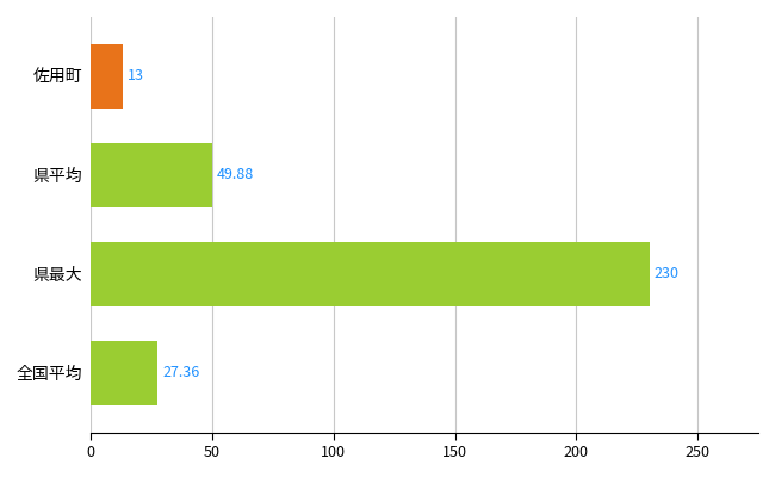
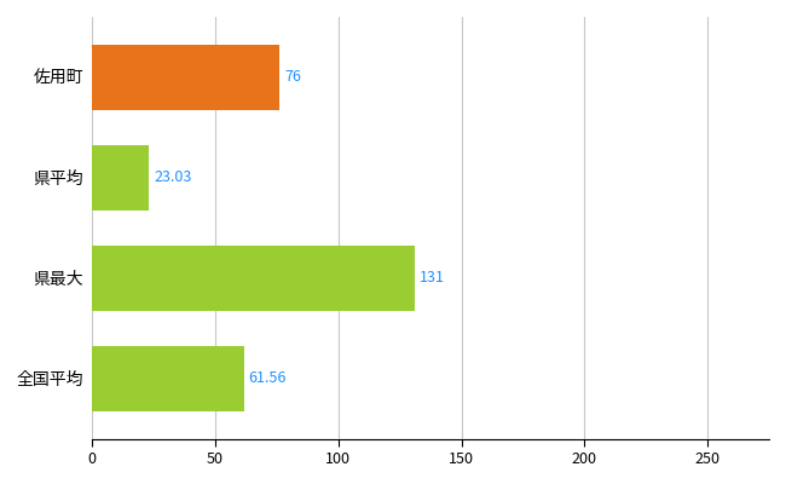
佐用町: 13 -> 76
県平均: 49.88 -> 23.03
県最大: 230 -> 131
全国平均: 27.36 -> 61.56
